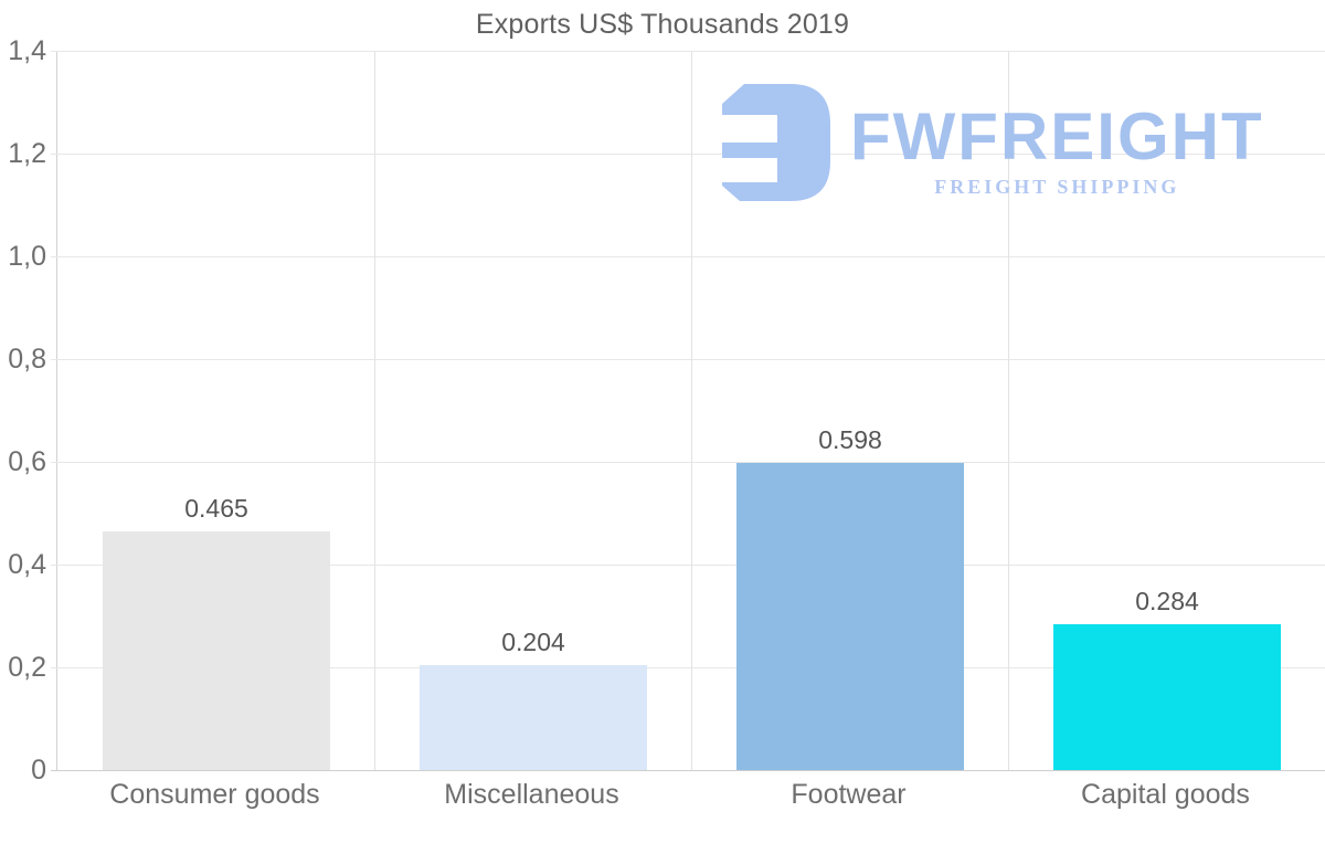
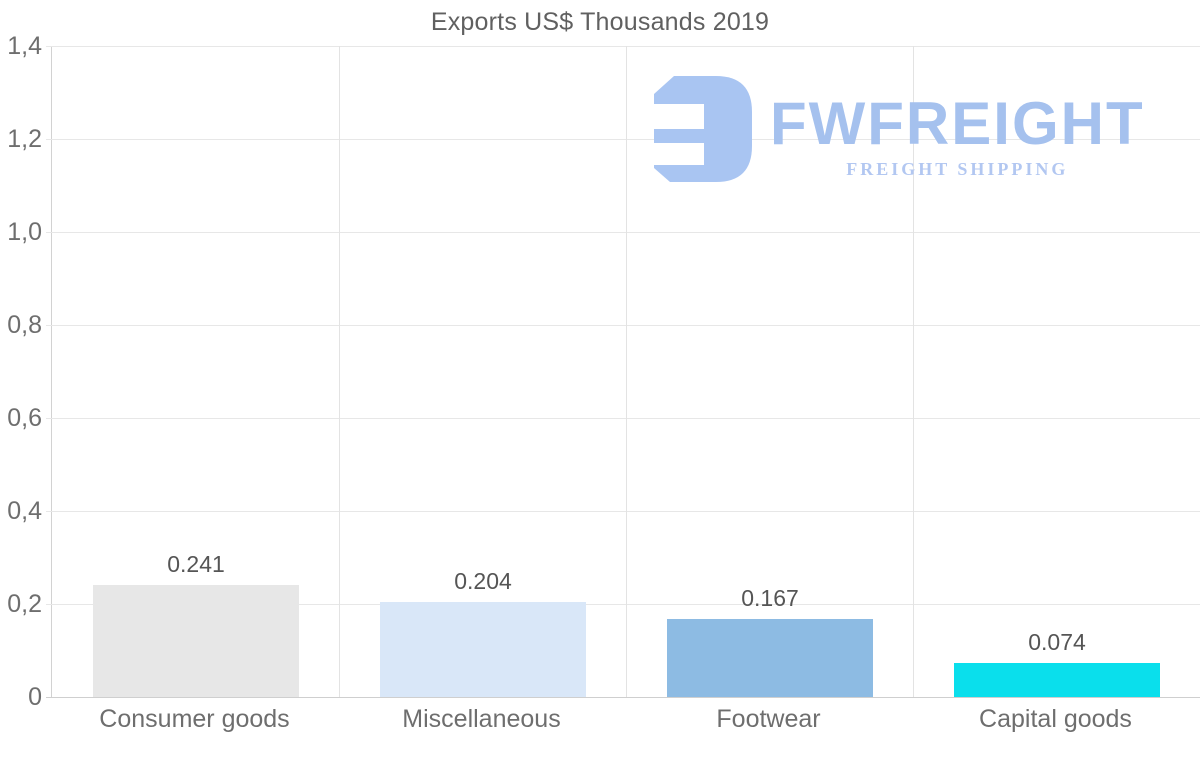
Consumer goods: 0.465 -> 0.241
Footwear: 0.598 -> 0.167
Capital goods: 0.284 -> 0.074
